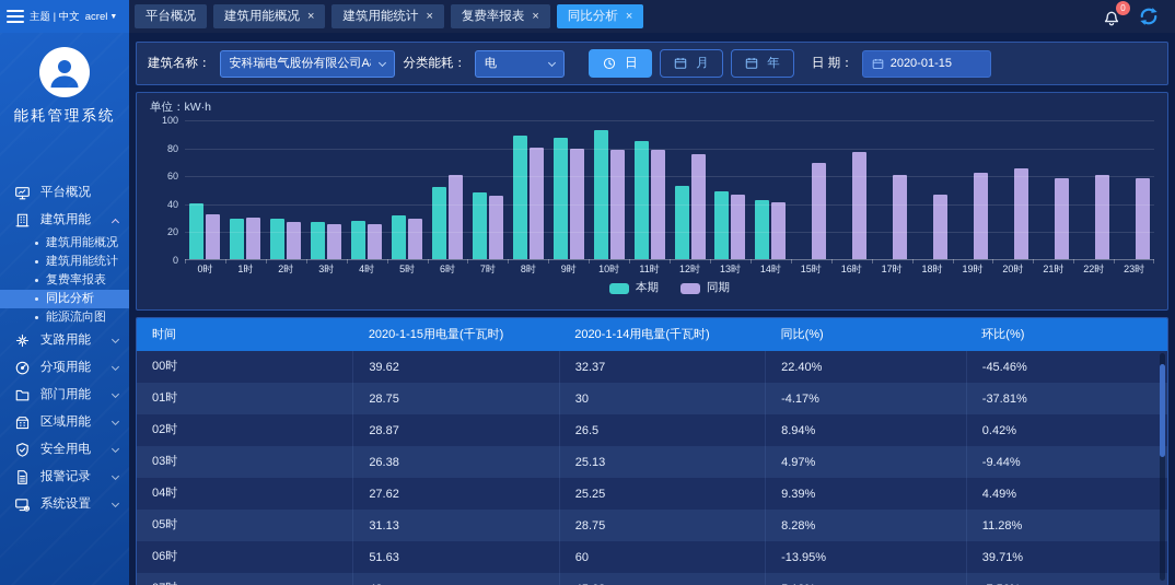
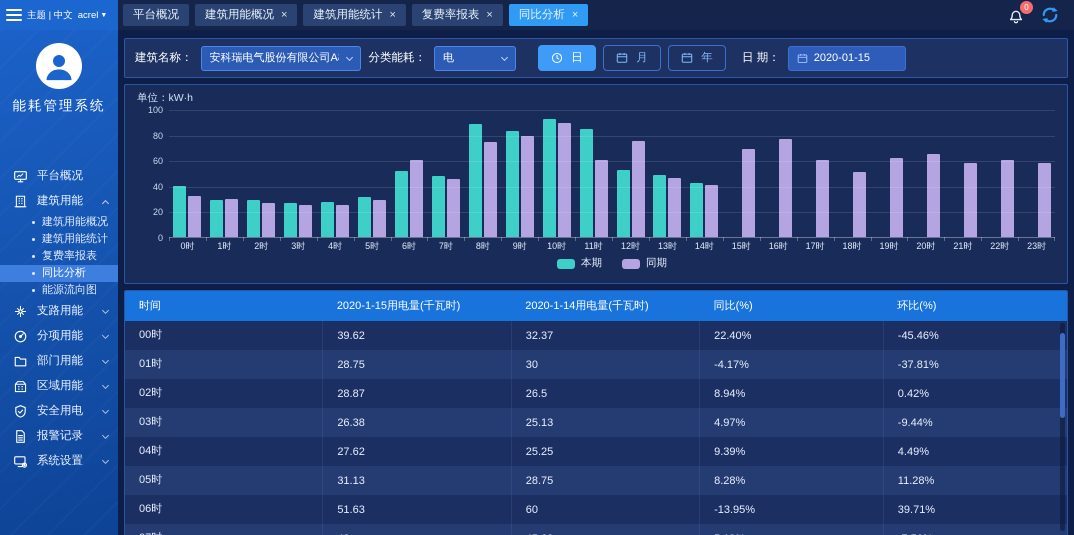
同期/8时: 80 -> 74
本期/9时: 86 -> 83
同期/10时: 78 -> 89
同期/11时: 78 -> 60
同期/18时: 46 -> 51
